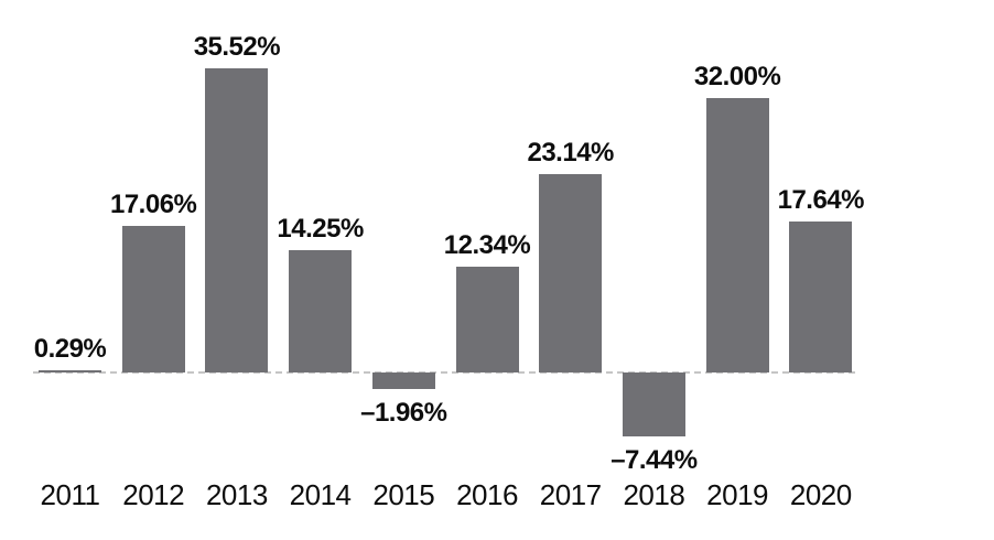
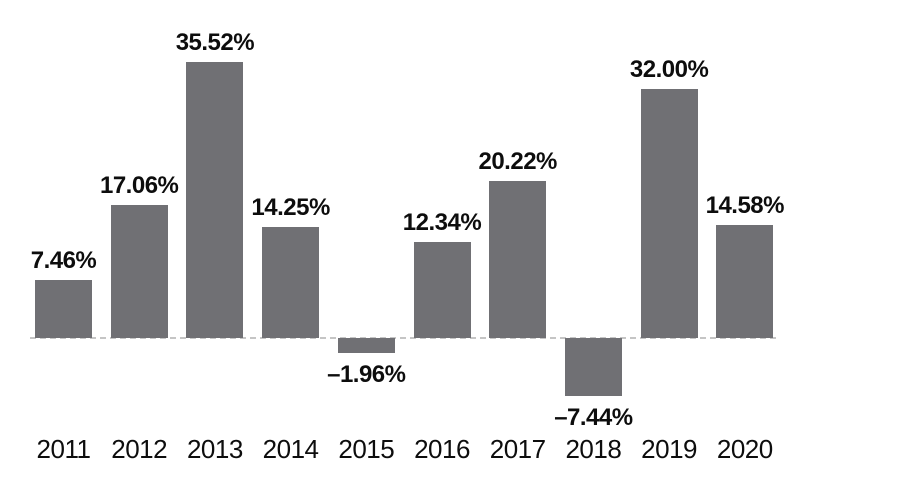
2011: 0.29% -> 7.46%
2017: 23.14% -> 20.22%
2020: 17.64% -> 14.58%
